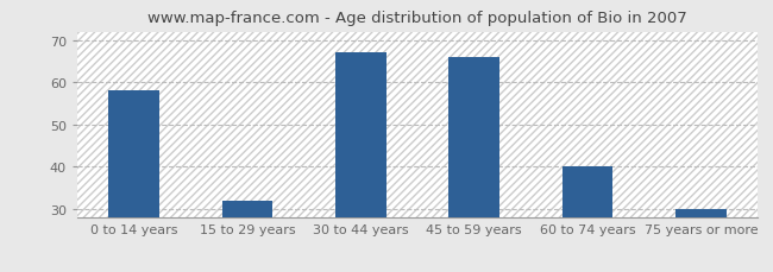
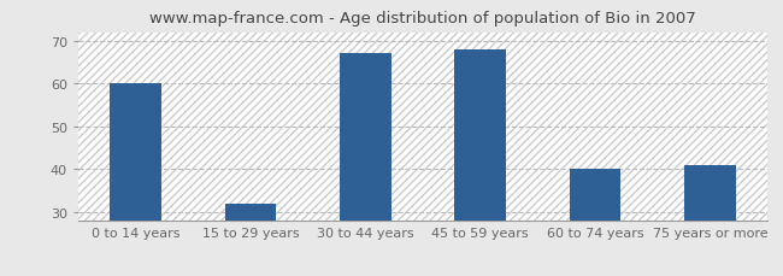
0 to 14 years: 58 -> 60
45 to 59 years: 66 -> 68
75 years or more: 30 -> 41
